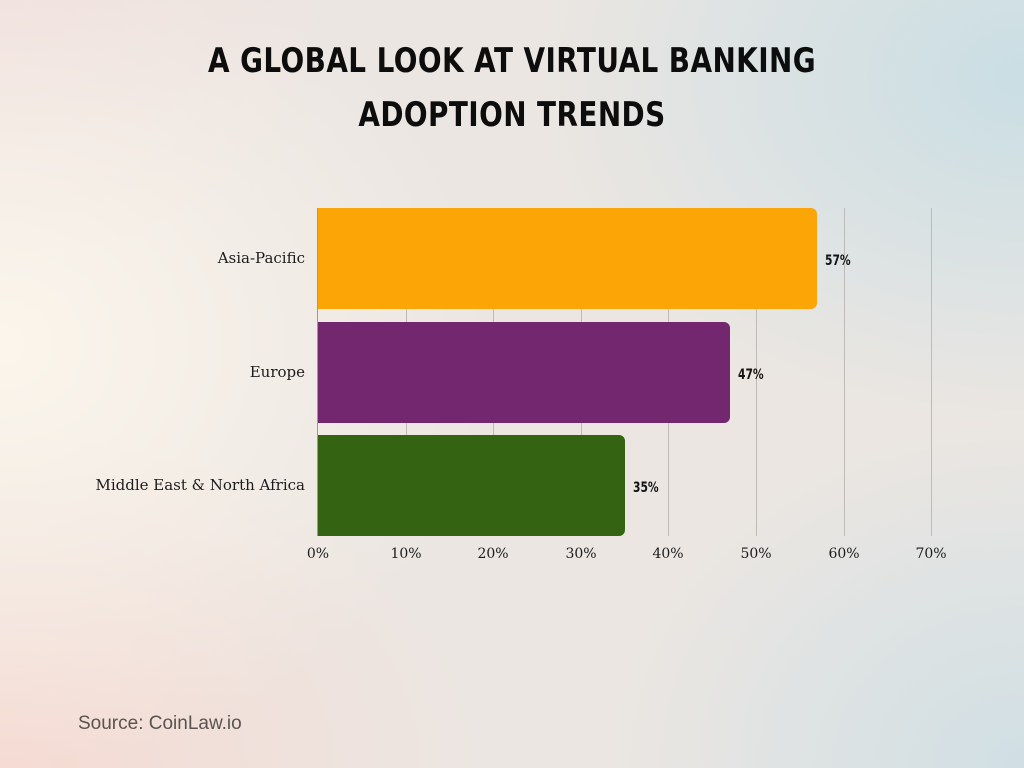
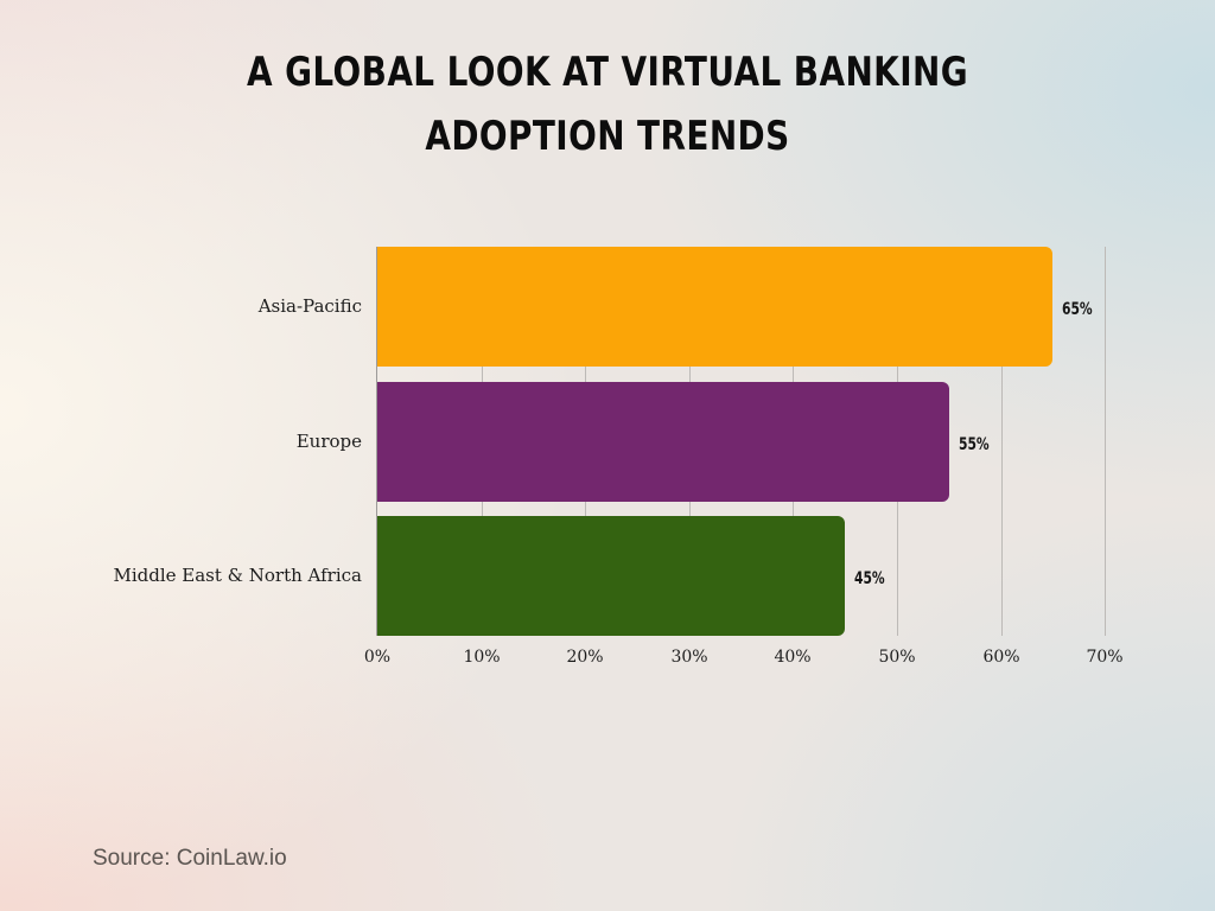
Asia-Pacific: 57% -> 65%
Europe: 47% -> 55%
Middle East & North Africa: 35% -> 45%
